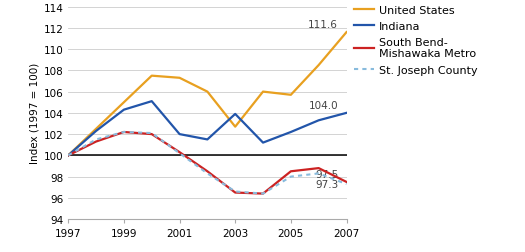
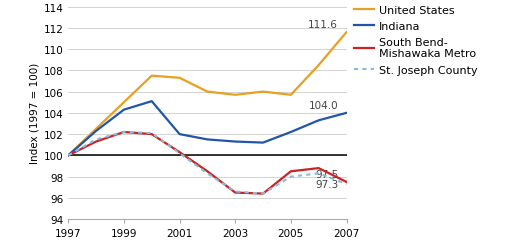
United States/2003: 102.7 -> 105.7
Indiana/2003: 103.9 -> 101.3
